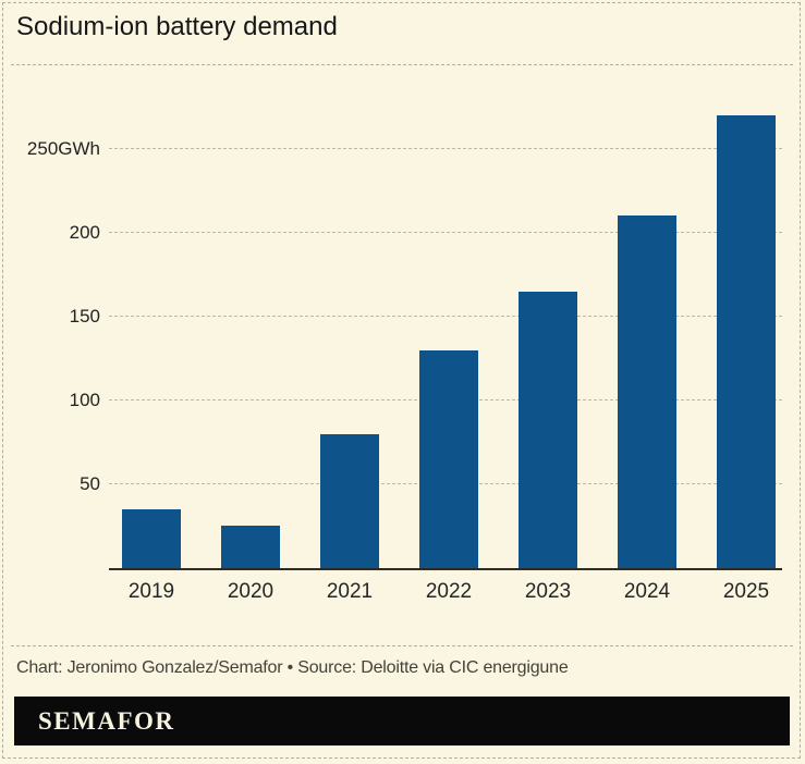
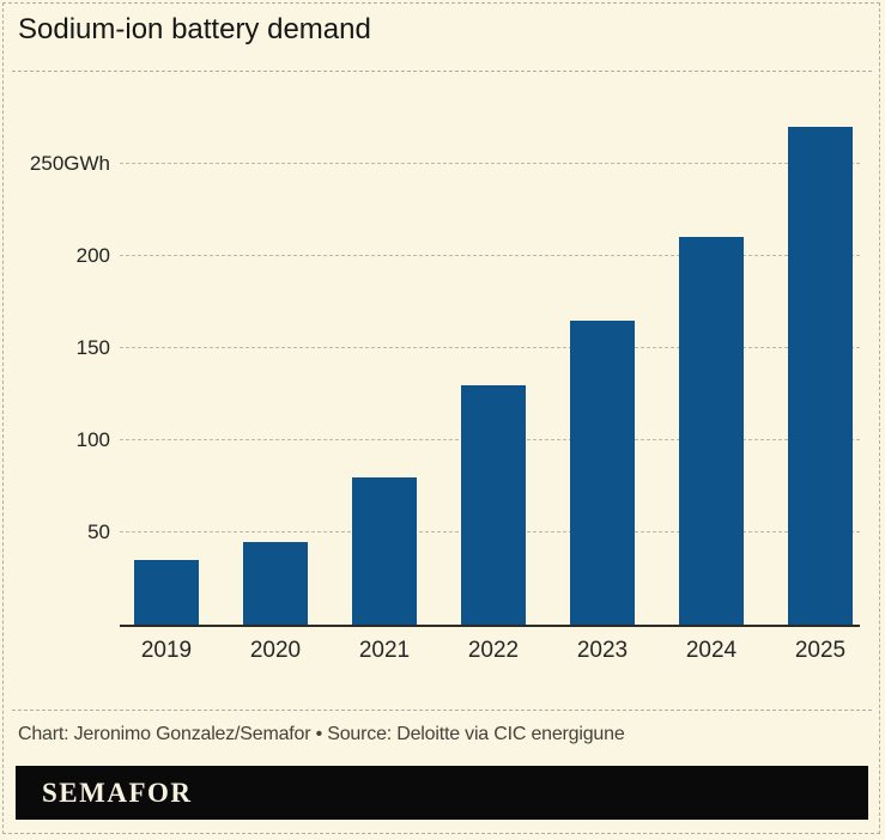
2020: 25 -> 45
